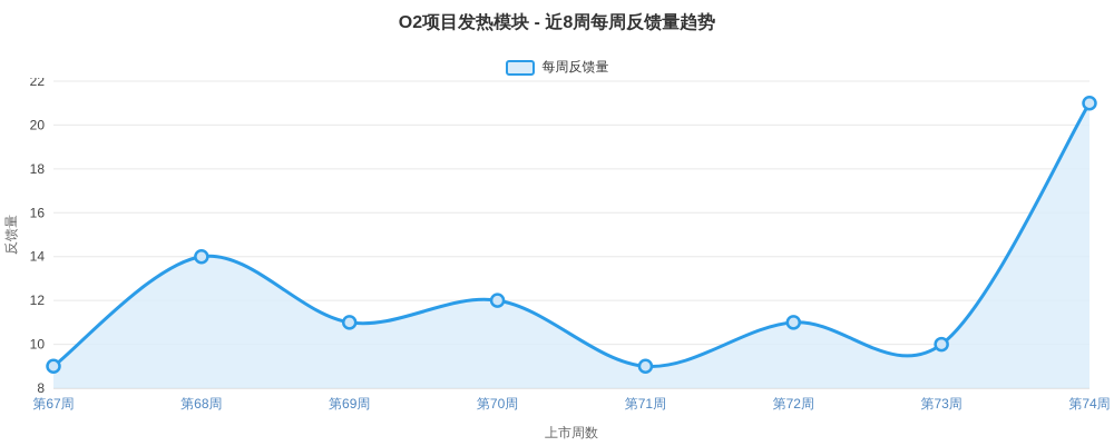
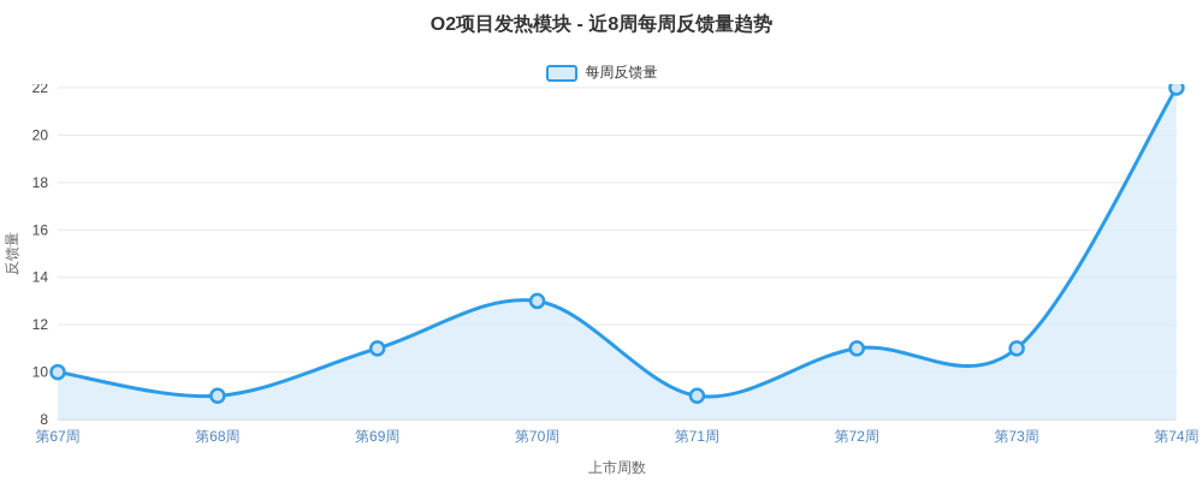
第67周: 9 -> 10
第68周: 14 -> 9
第70周: 12 -> 13
第73周: 10 -> 11
第74周: 21 -> 22
